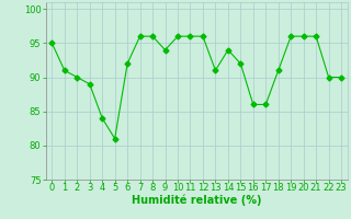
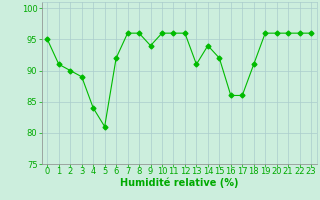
22: 90 -> 96
23: 90 -> 96
